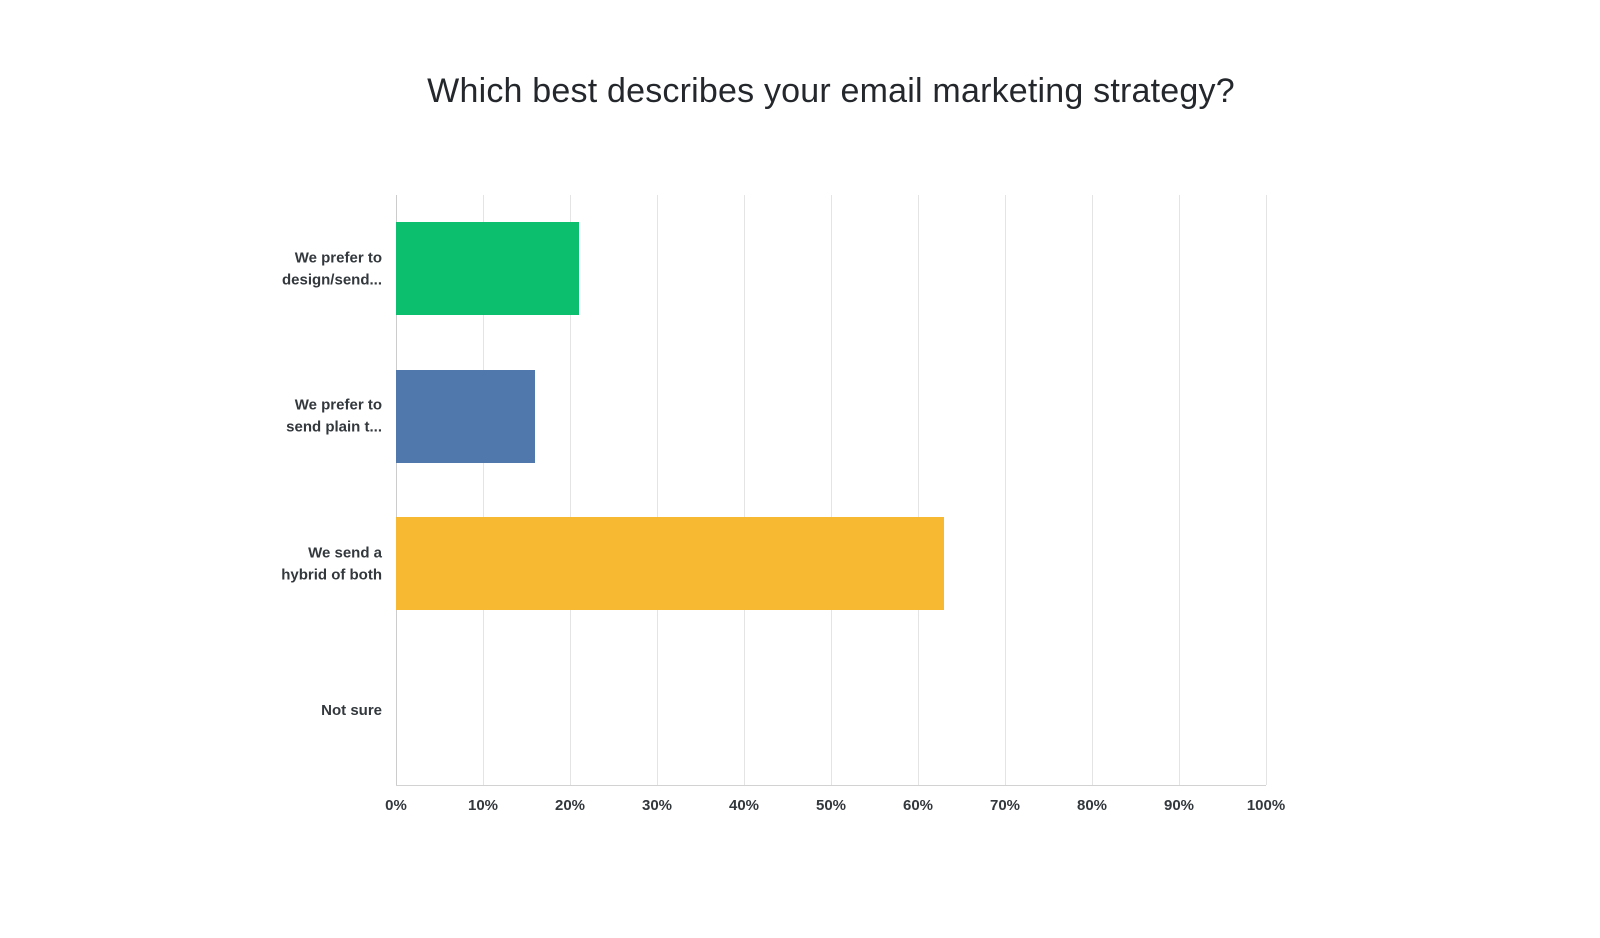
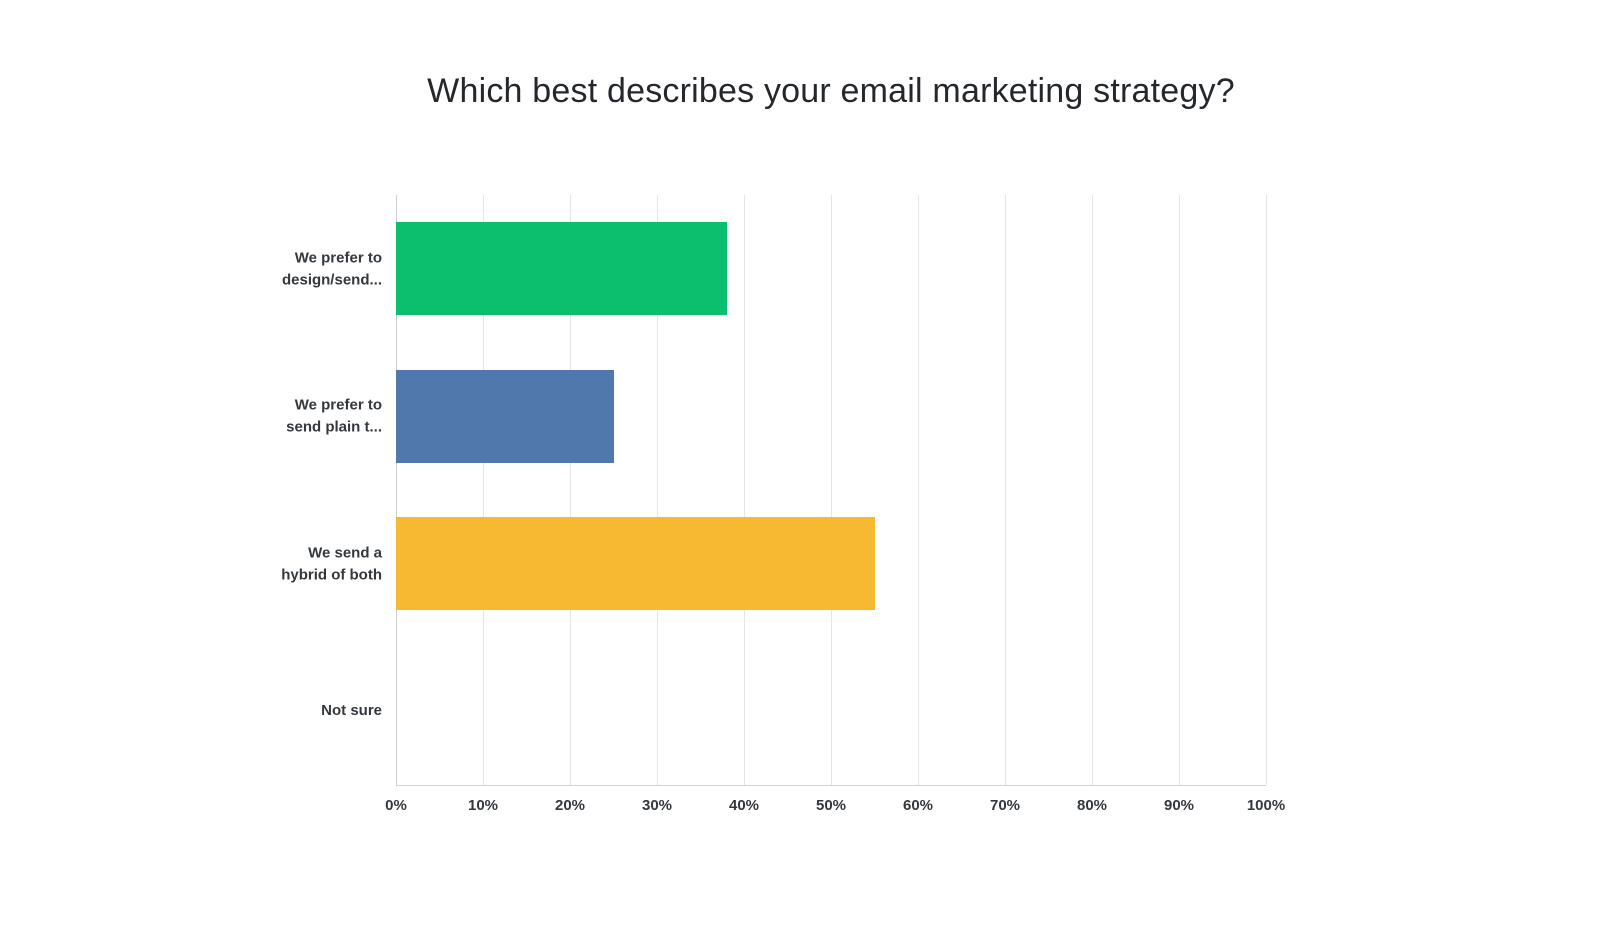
We prefer to design/send...: 21% -> 38%
We prefer to send plain t...: 16% -> 25%
We send a hybrid of both: 63% -> 55%
